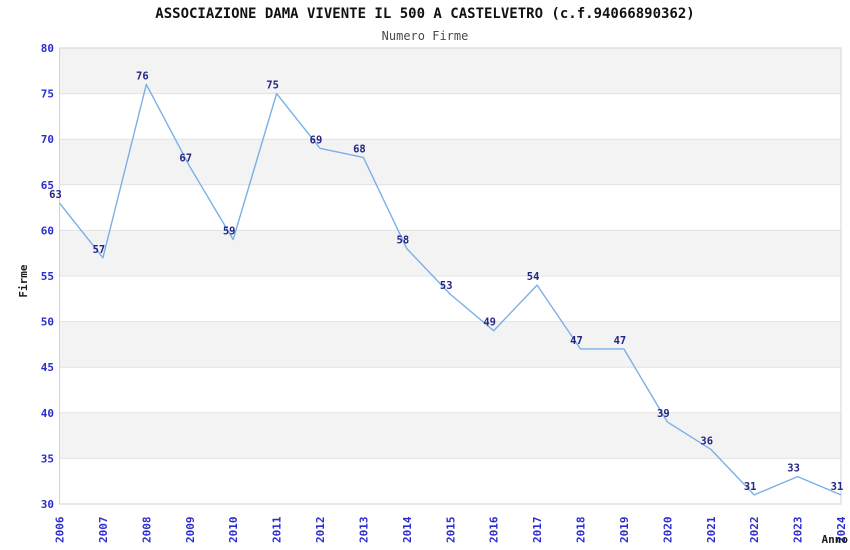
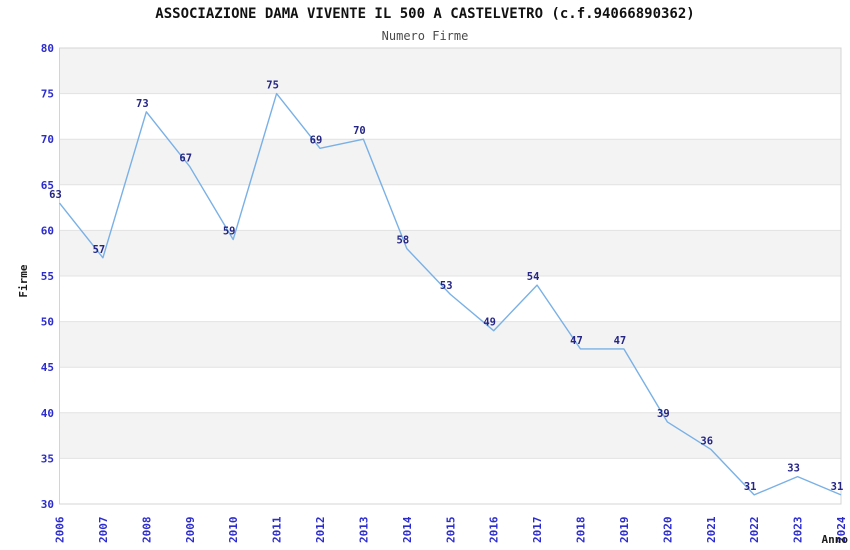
2008: 76 -> 73
2013: 68 -> 70
